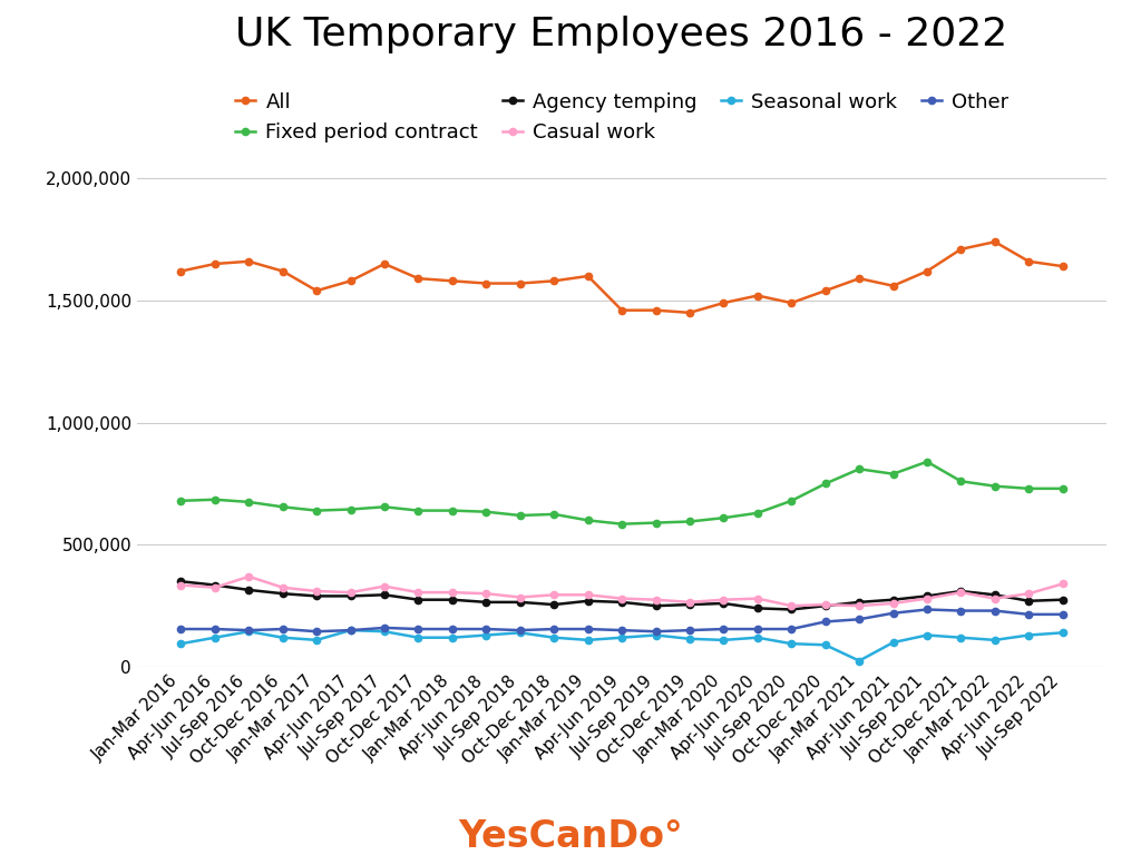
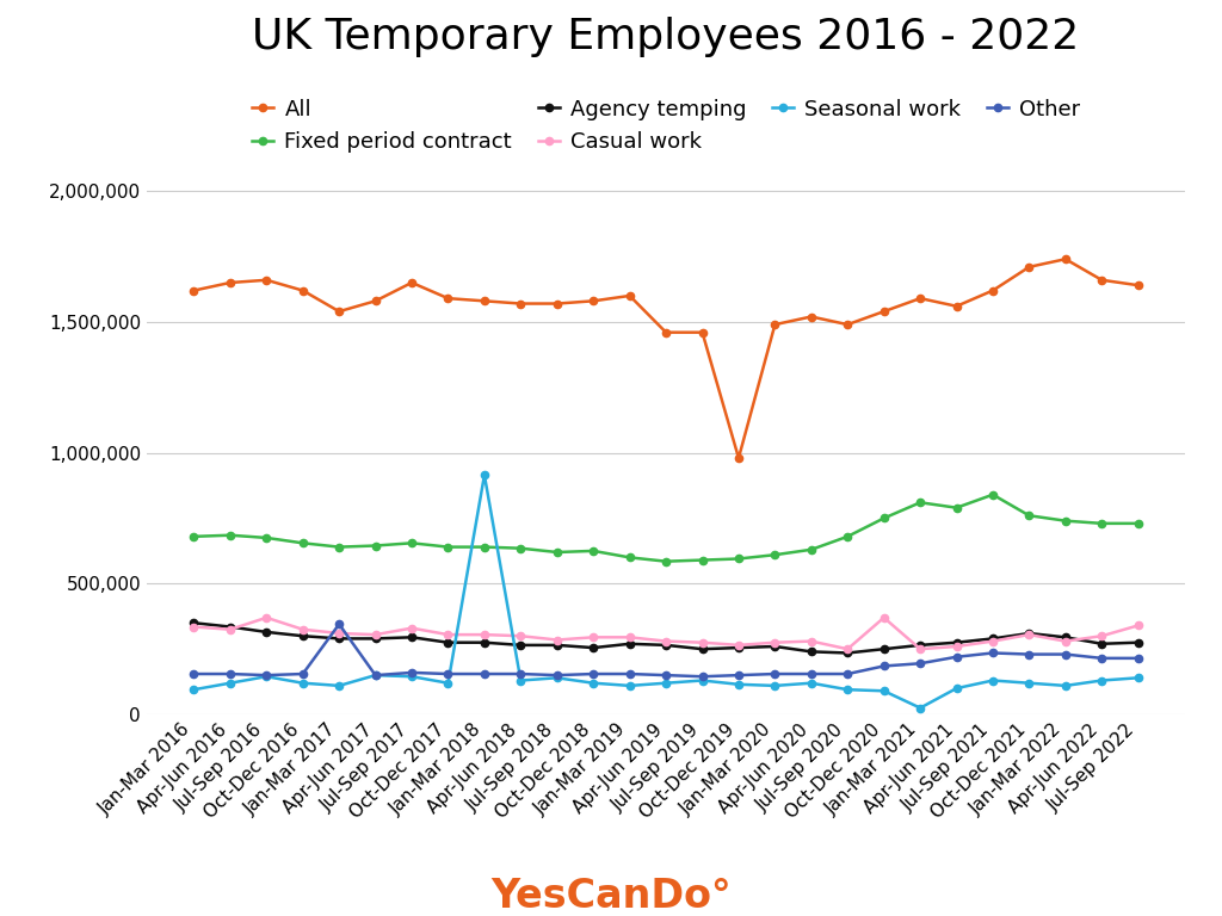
Other/Jan-Mar 2017: 145,000 -> 345,000
Seasonal work/Jan-Mar 2018: 120,000 -> 915,000
All/Oct-Dec 2019: 1,450,000 -> 980,000
Casual work/Oct-Dec 2020: 255,000 -> 370,000
